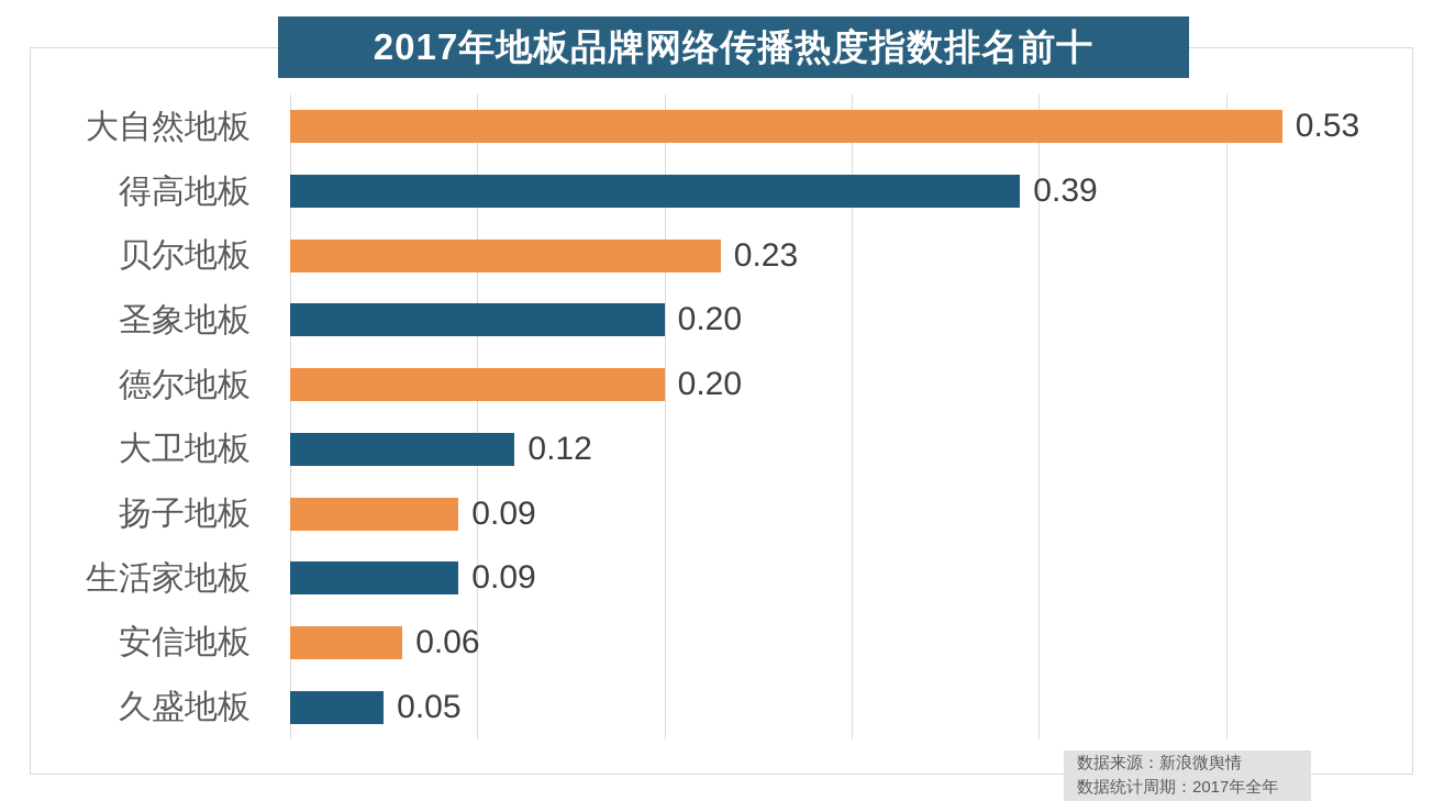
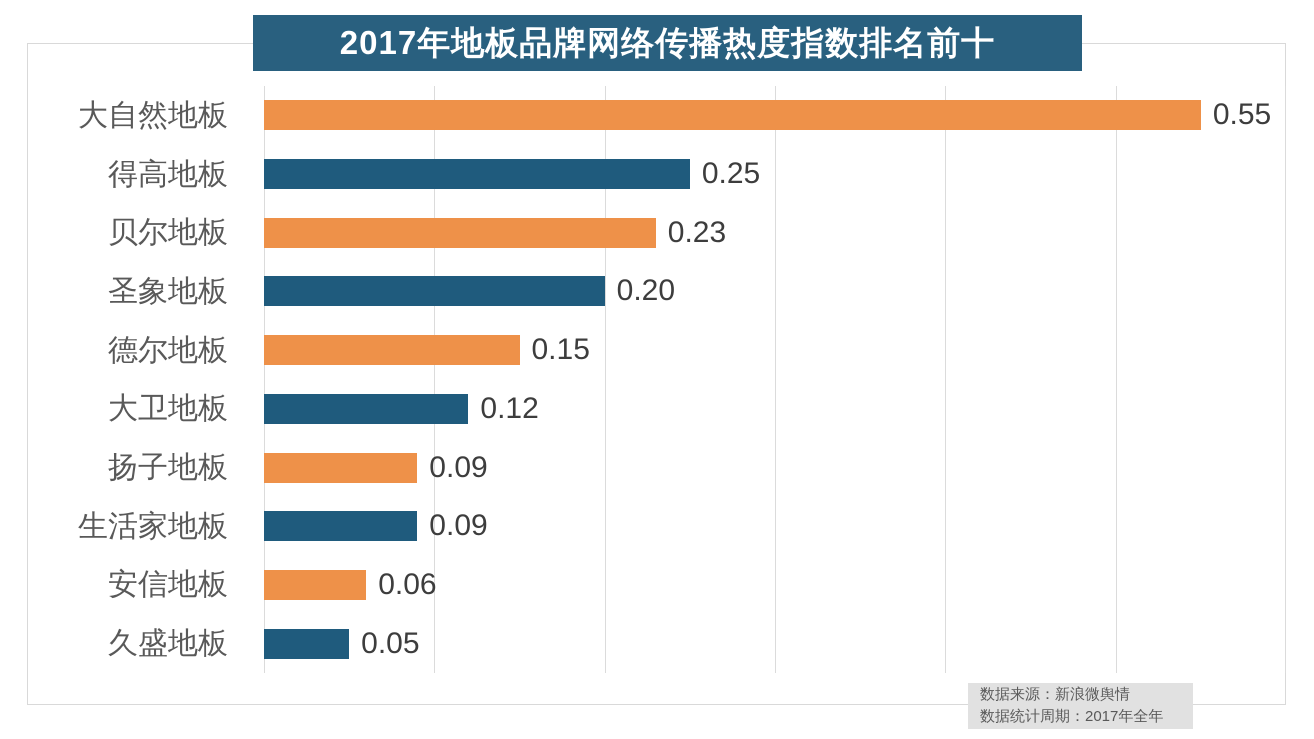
大自然地板: 0.53 -> 0.55
得高地板: 0.39 -> 0.25
德尔地板: 0.20 -> 0.15
